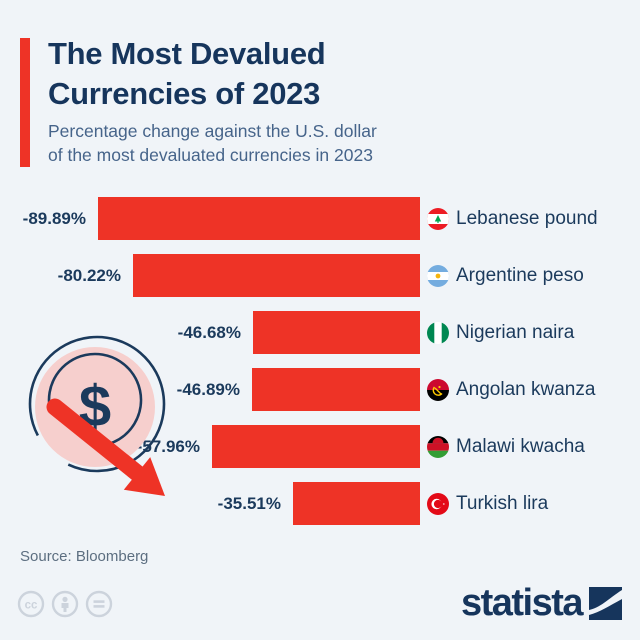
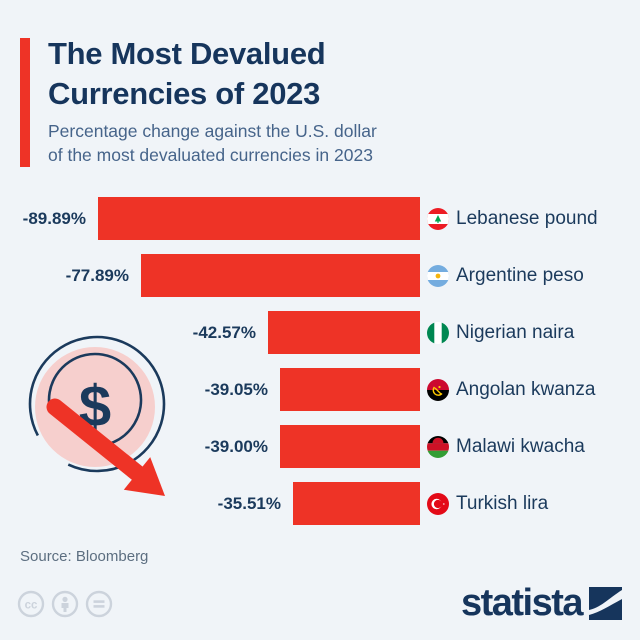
Argentine peso: -80.22% -> -77.89%
Nigerian naira: -46.68% -> -42.57%
Angolan kwanza: -46.89% -> -39.05%
Malawi kwacha: -57.96% -> -39.00%
